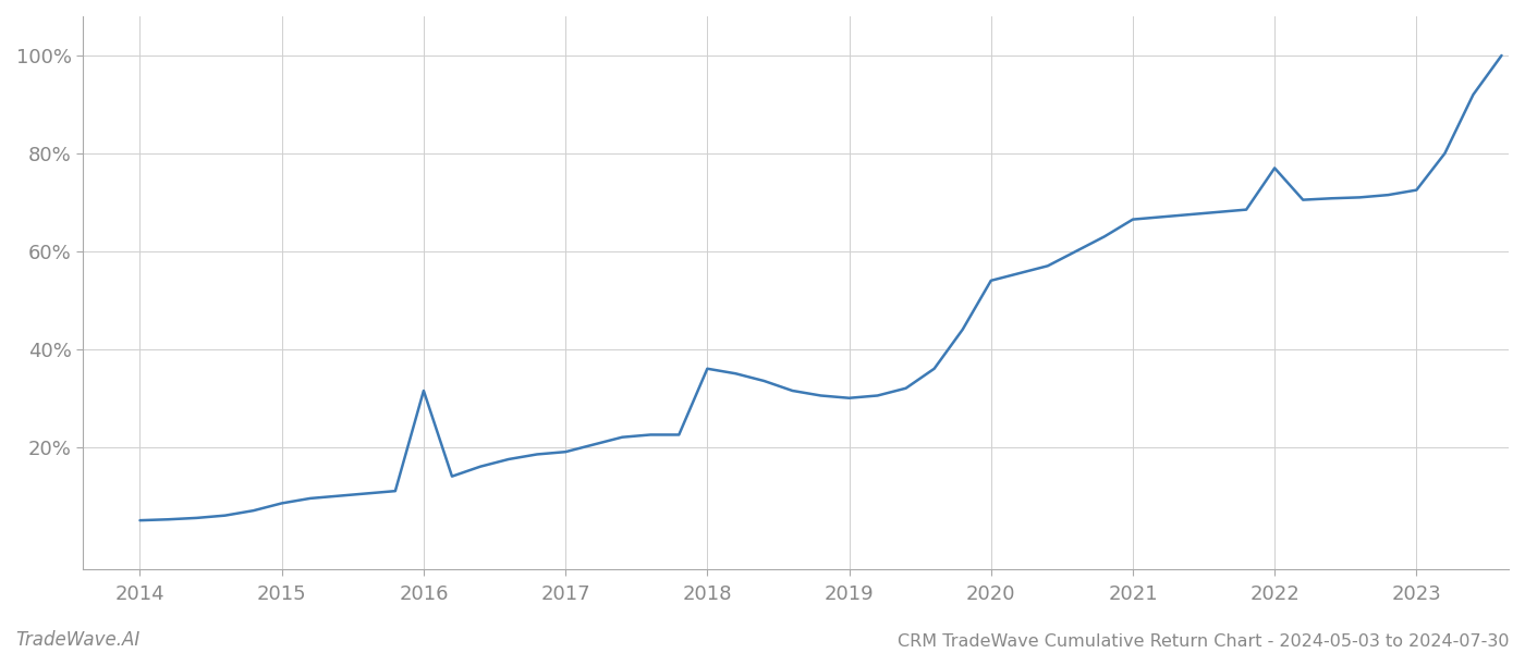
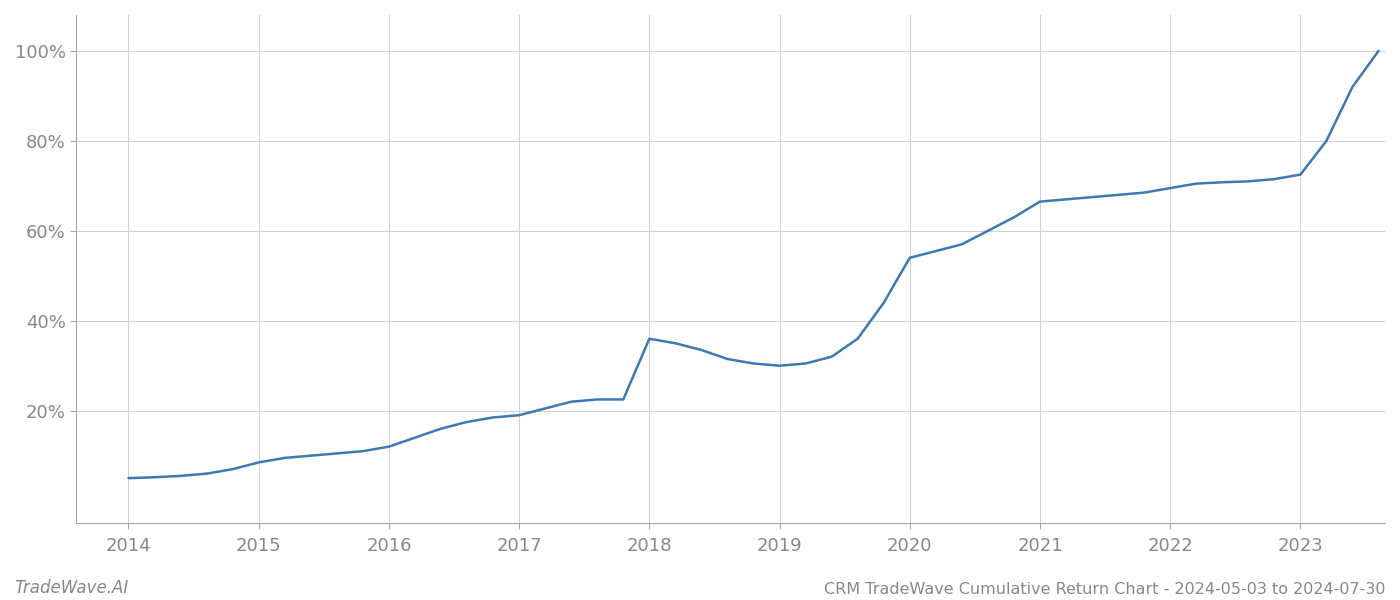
2016: 31.5% -> 12.0%
2022: 77.0% -> 69.5%
